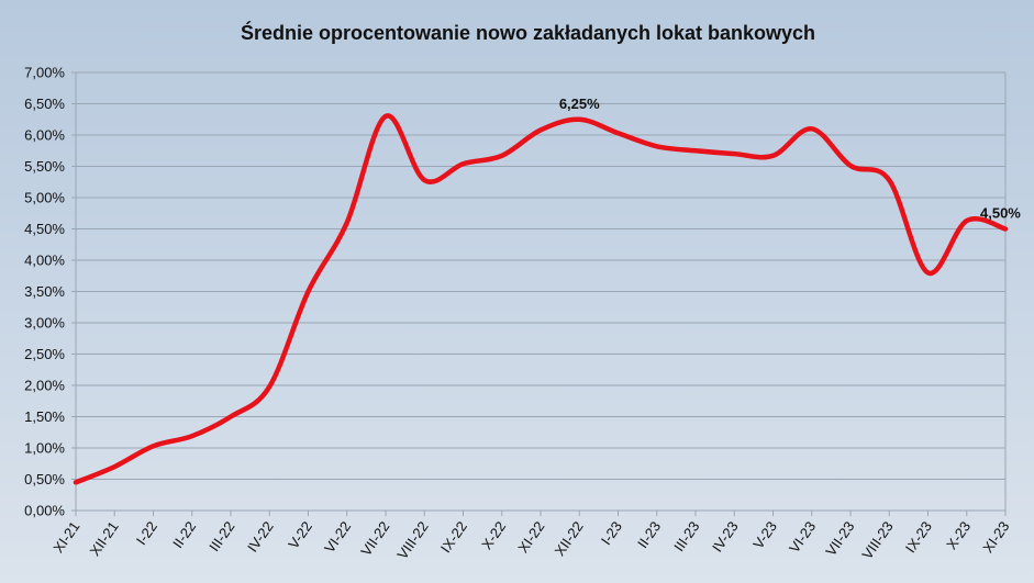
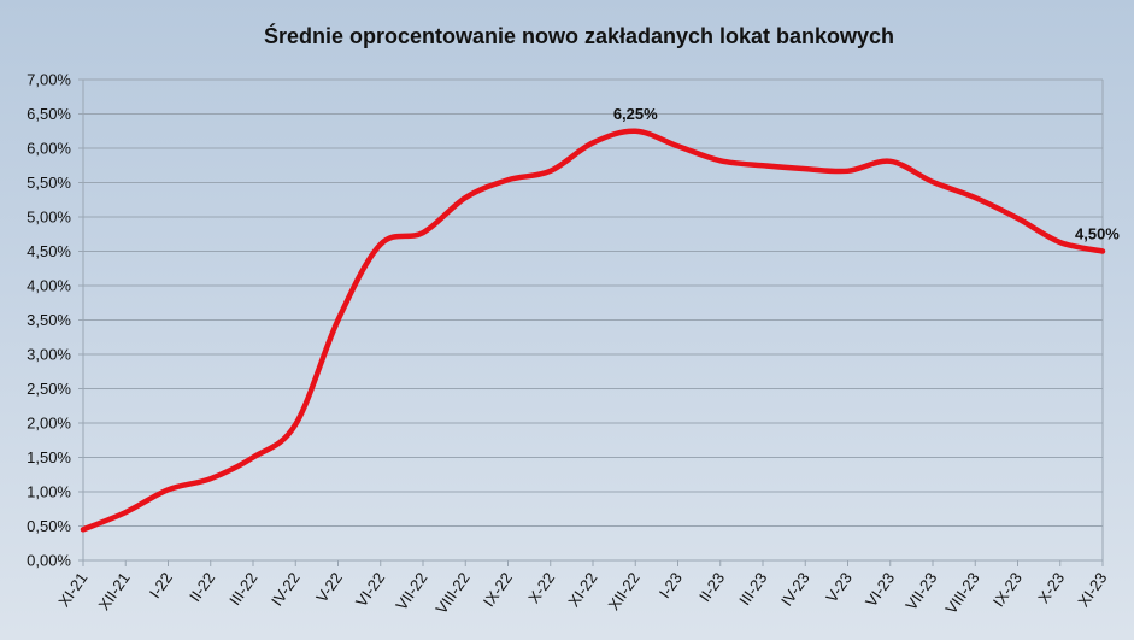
VII-22: 6,3% -> 4,8%
VI-23: 6,1% -> 5,8%
IX-23: 3,8% -> 5,0%
